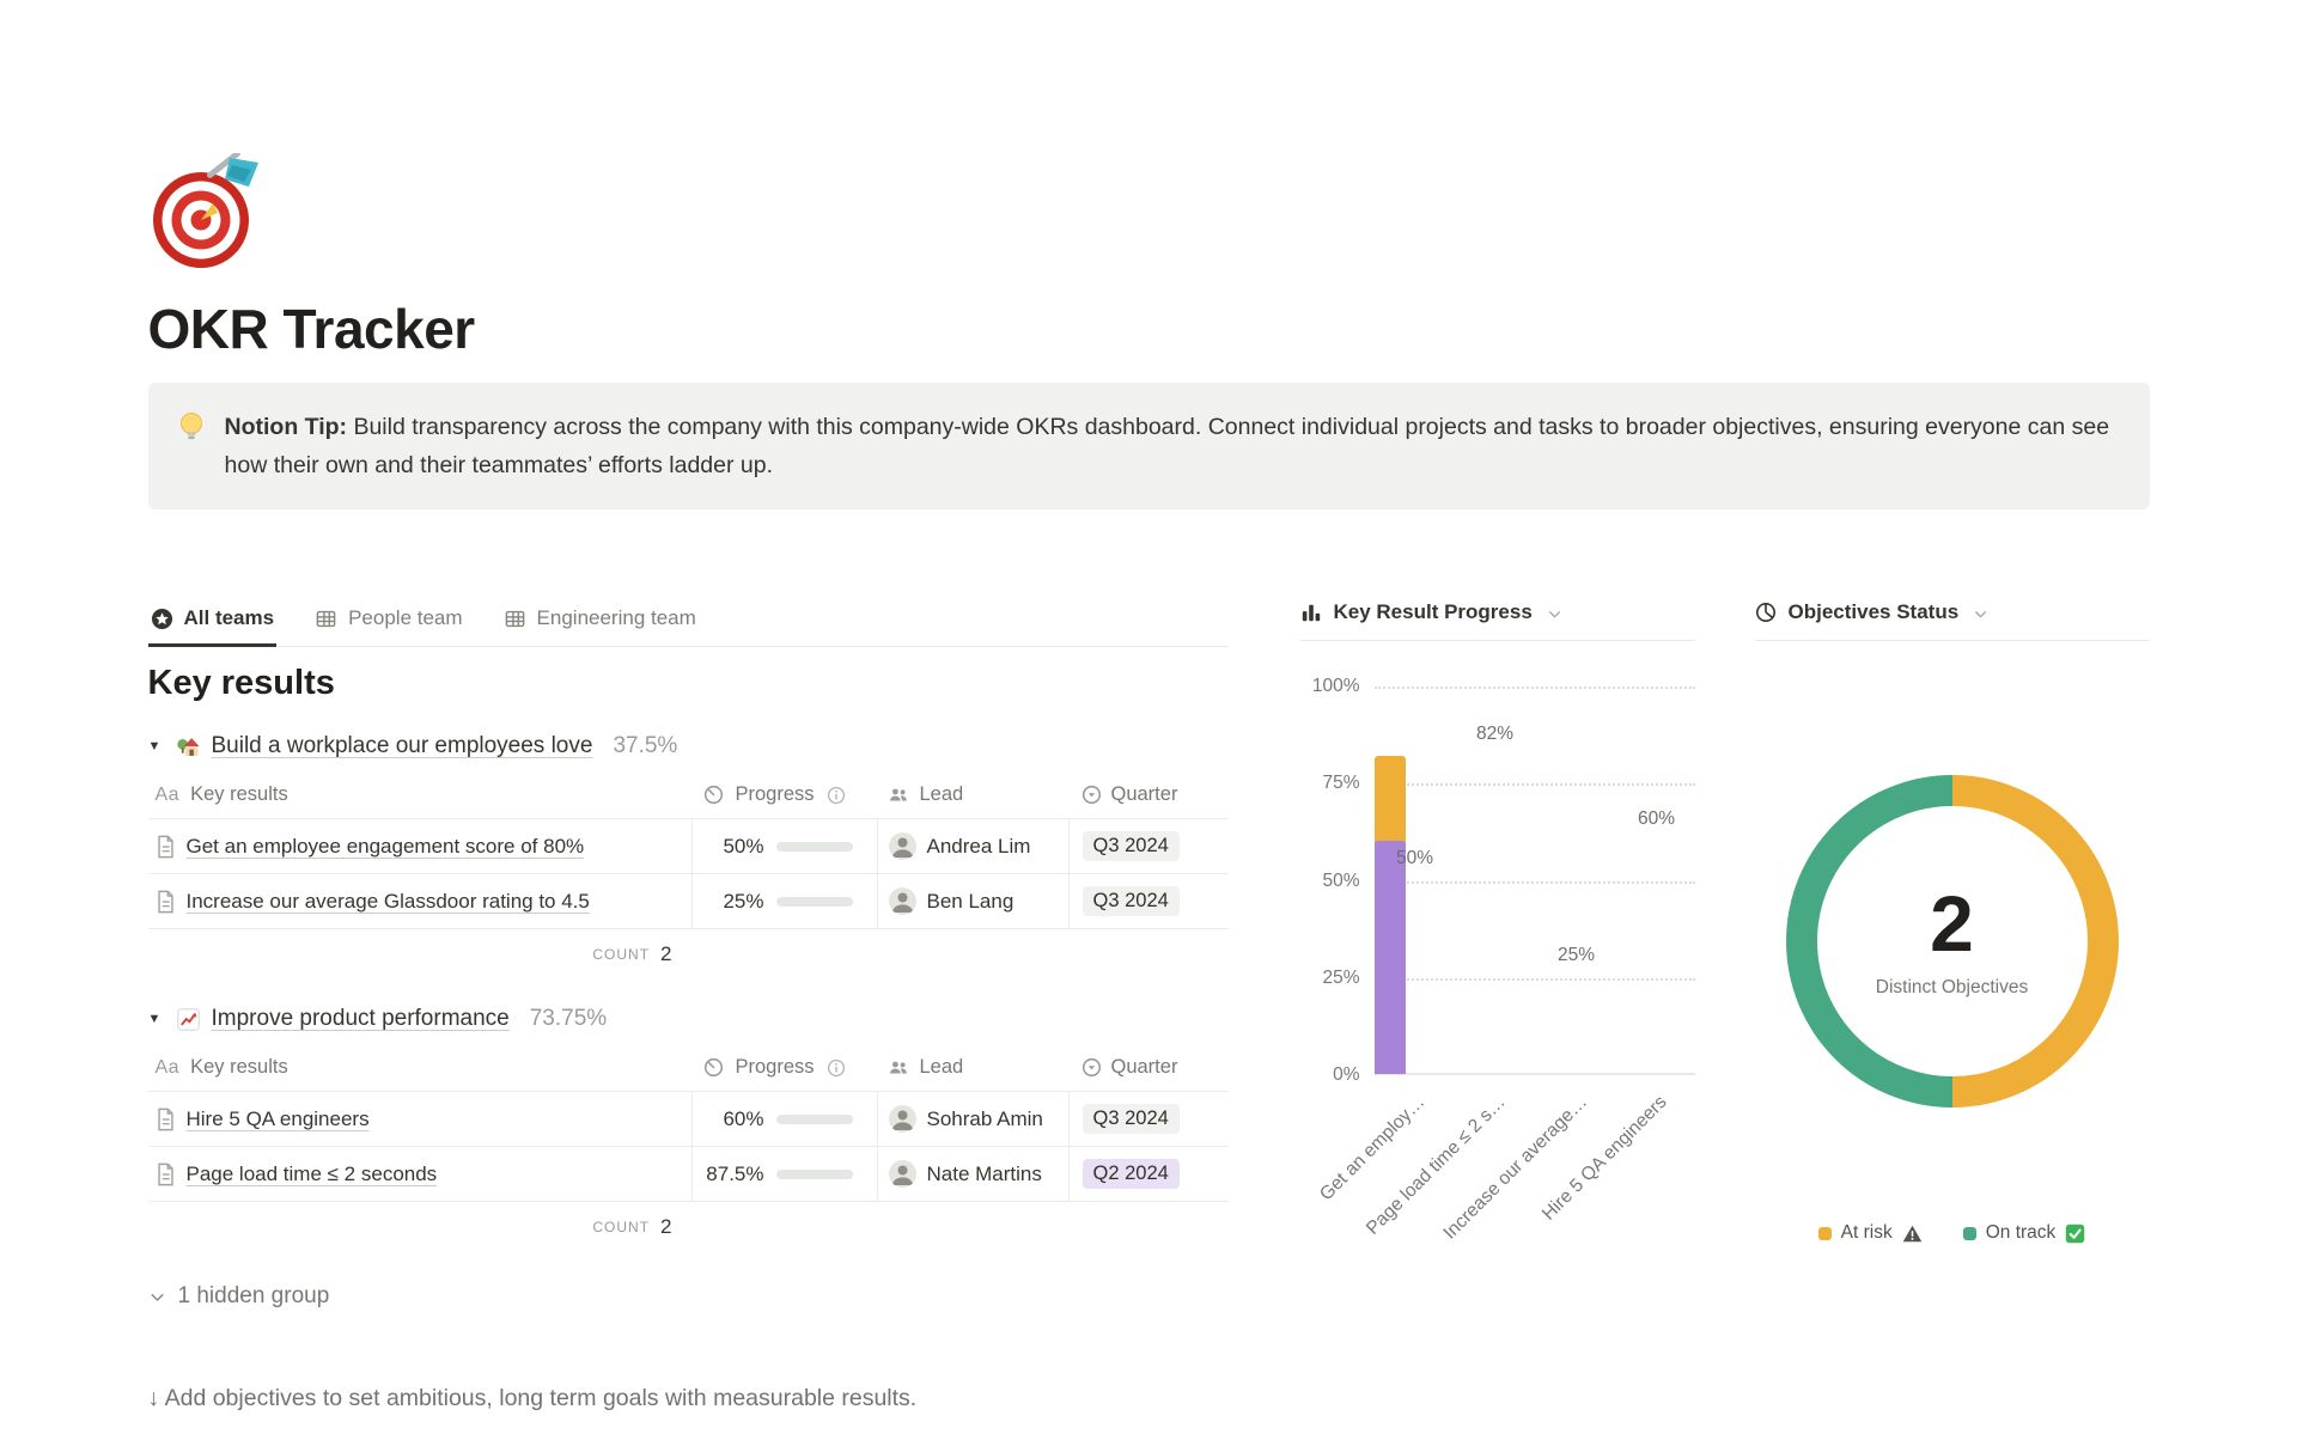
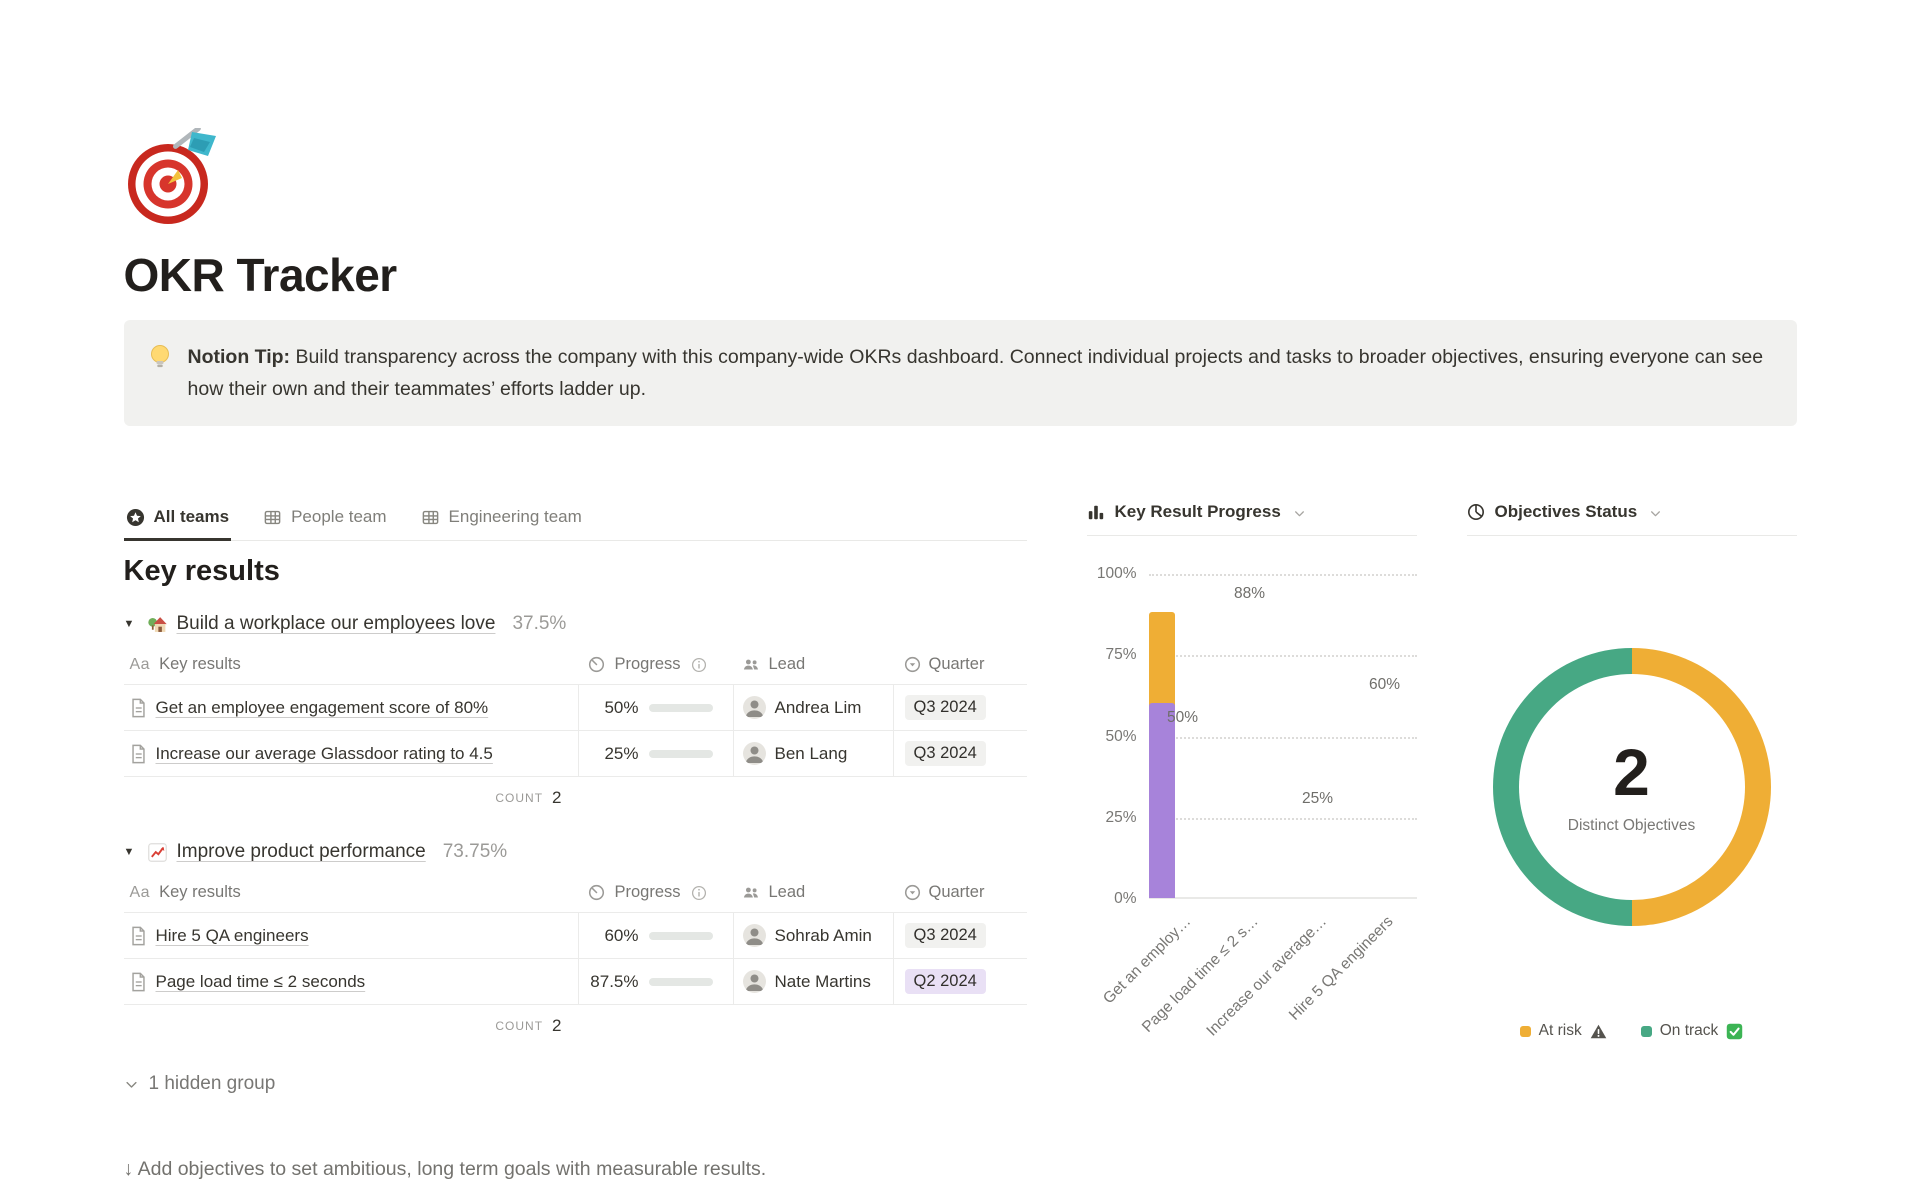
Key Result Progress/Page load time ≤ 2 s…: 82% -> 88%
